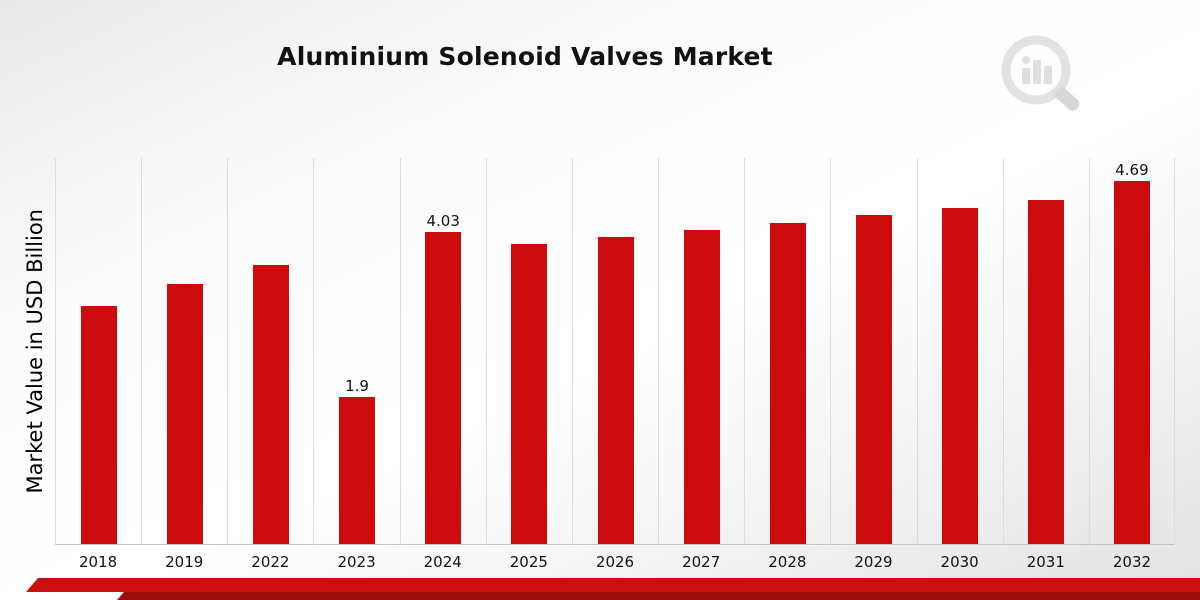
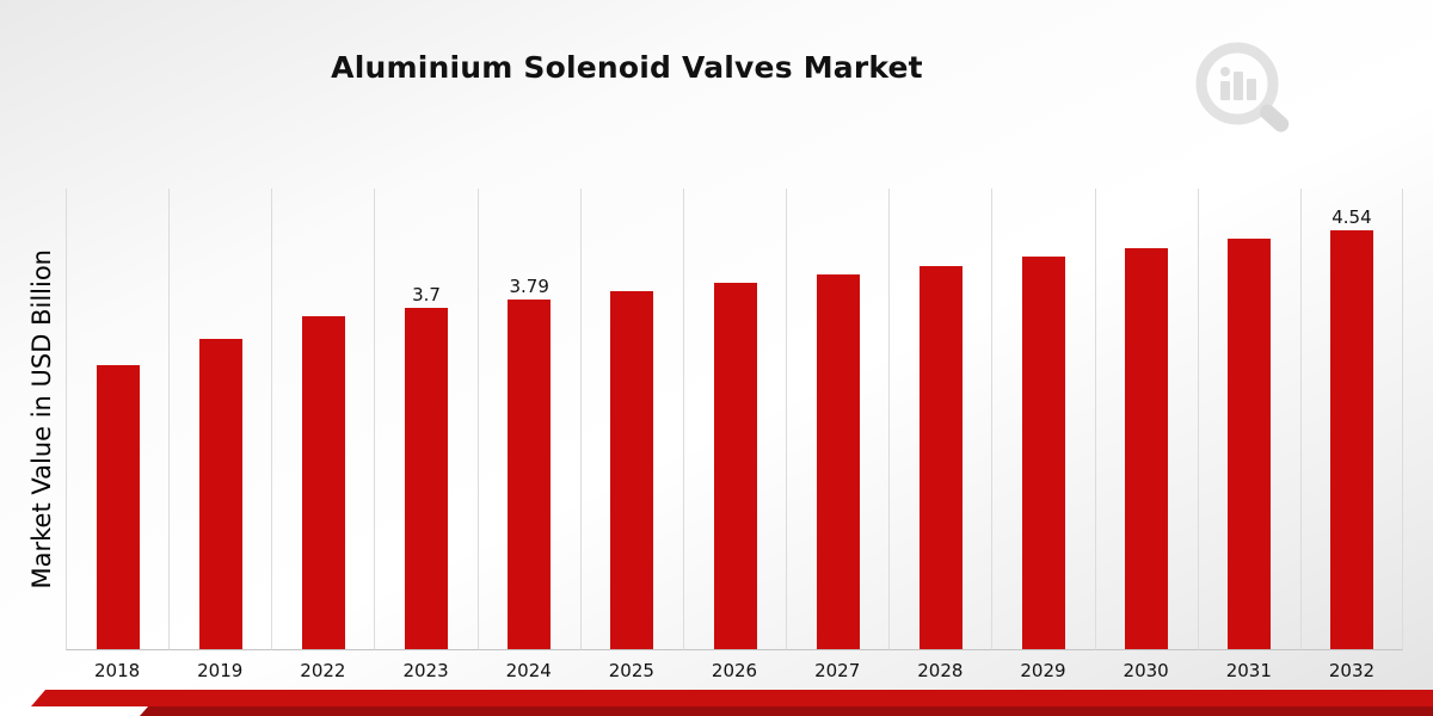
2023: 1.9 -> 3.7
2024: 4.03 -> 3.79
2032: 4.69 -> 4.54
